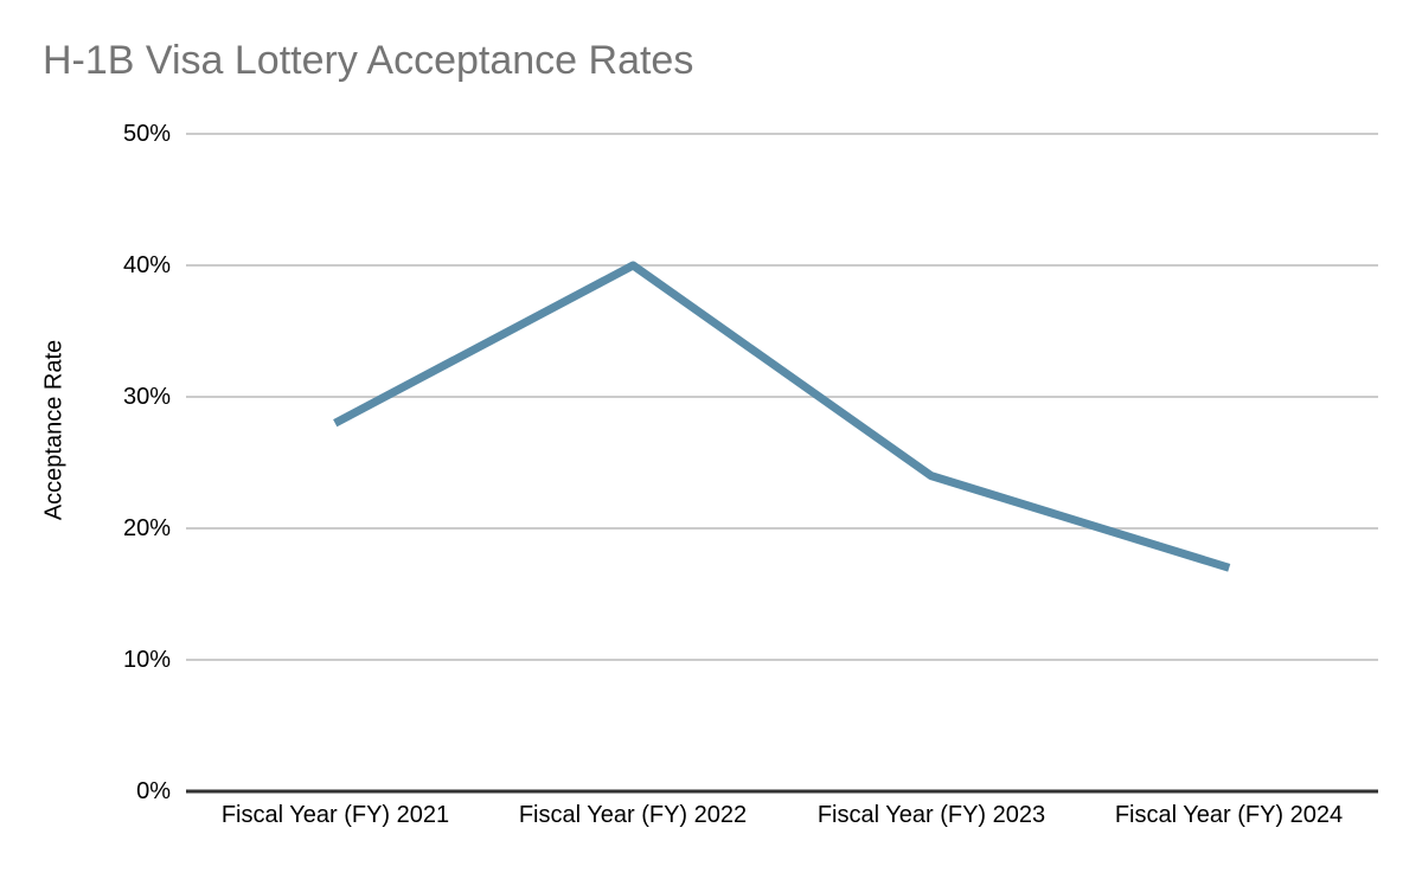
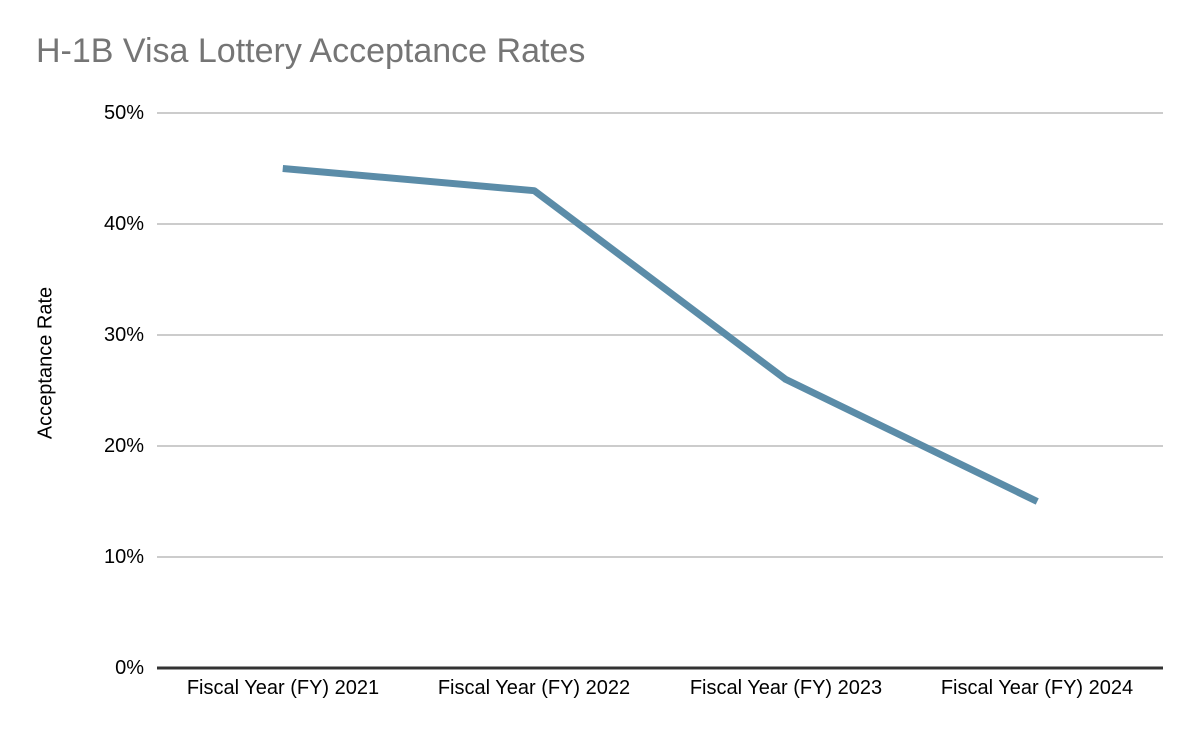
Fiscal Year (FY) 2021: 28% -> 45%
Fiscal Year (FY) 2022: 40% -> 43%
Fiscal Year (FY) 2023: 24% -> 26%
Fiscal Year (FY) 2024: 17% -> 15%
